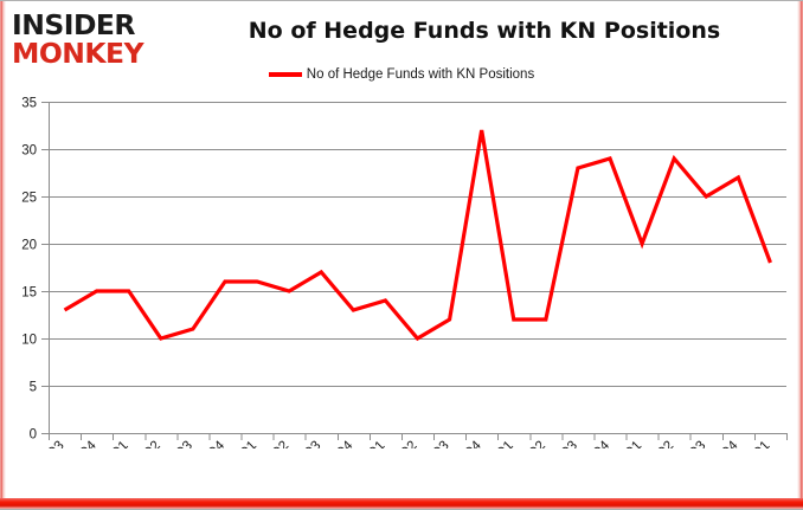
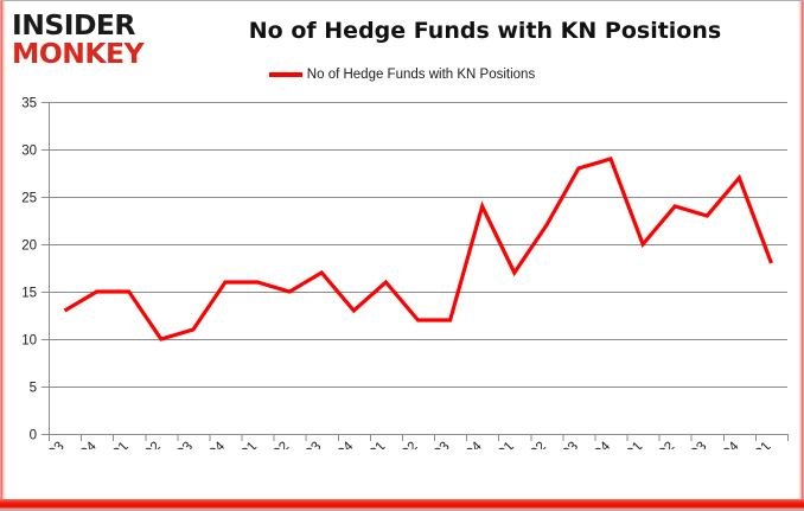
18Q1: 14 -> 16
18Q2: 10 -> 12
18Q4: 32 -> 24
19Q1: 12 -> 17
19Q2: 12 -> 22
20Q2: 29 -> 24
20Q3: 25 -> 23
